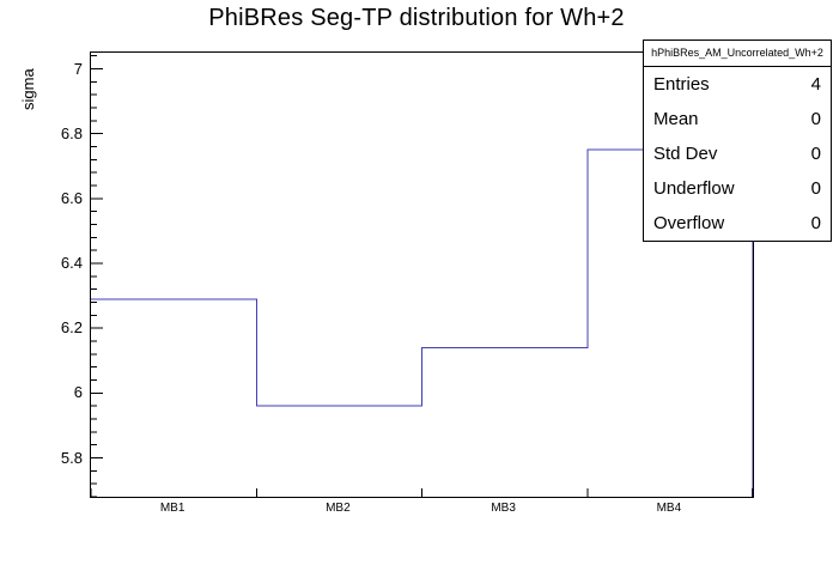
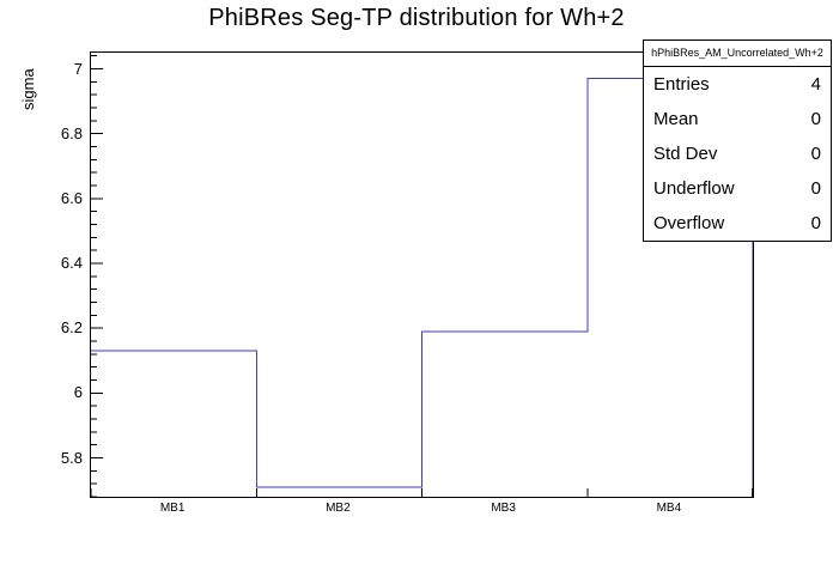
MB1: 6.29 -> 6.13
MB2: 5.96 -> 5.71
MB3: 6.14 -> 6.19
MB4: 6.75 -> 6.97
